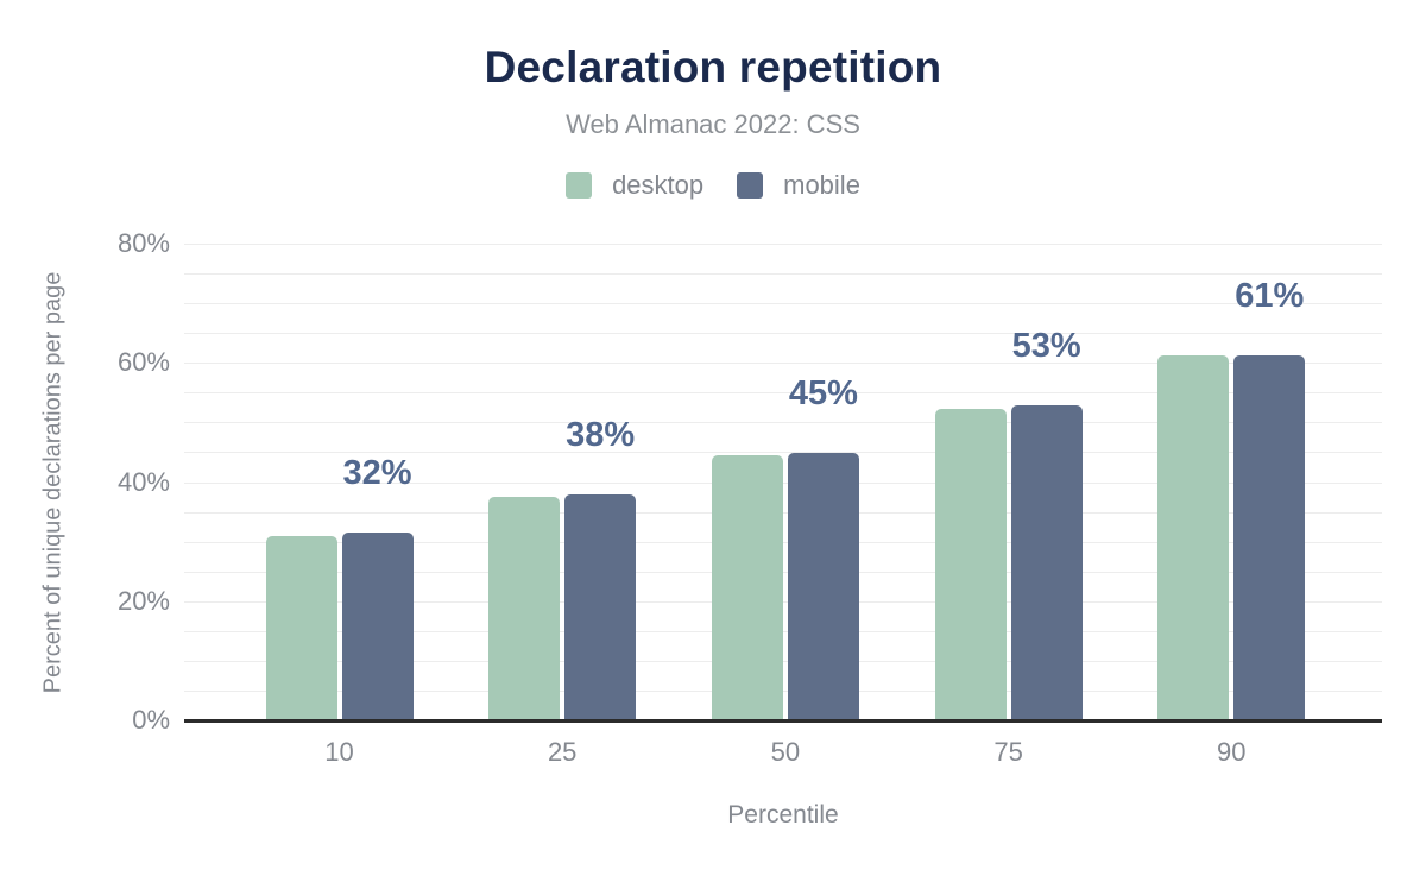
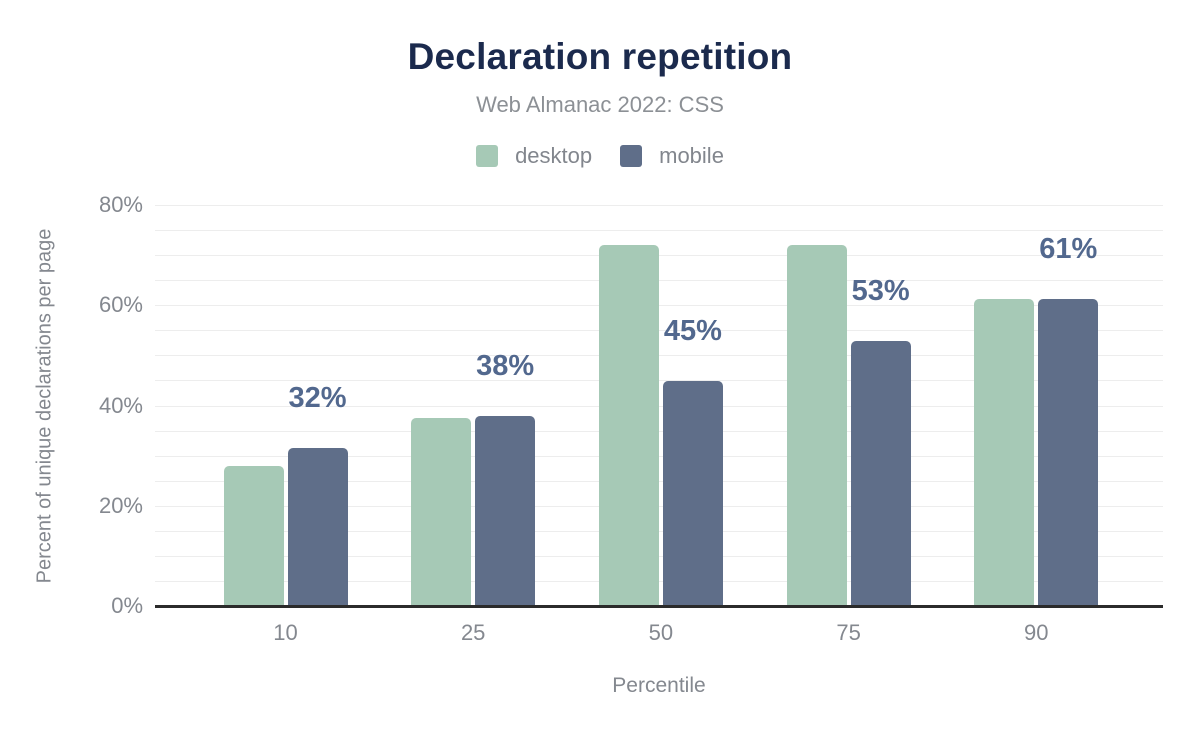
desktop/10: 31% -> 28%
desktop/50: 44% -> 72%
desktop/75: 52% -> 72%
